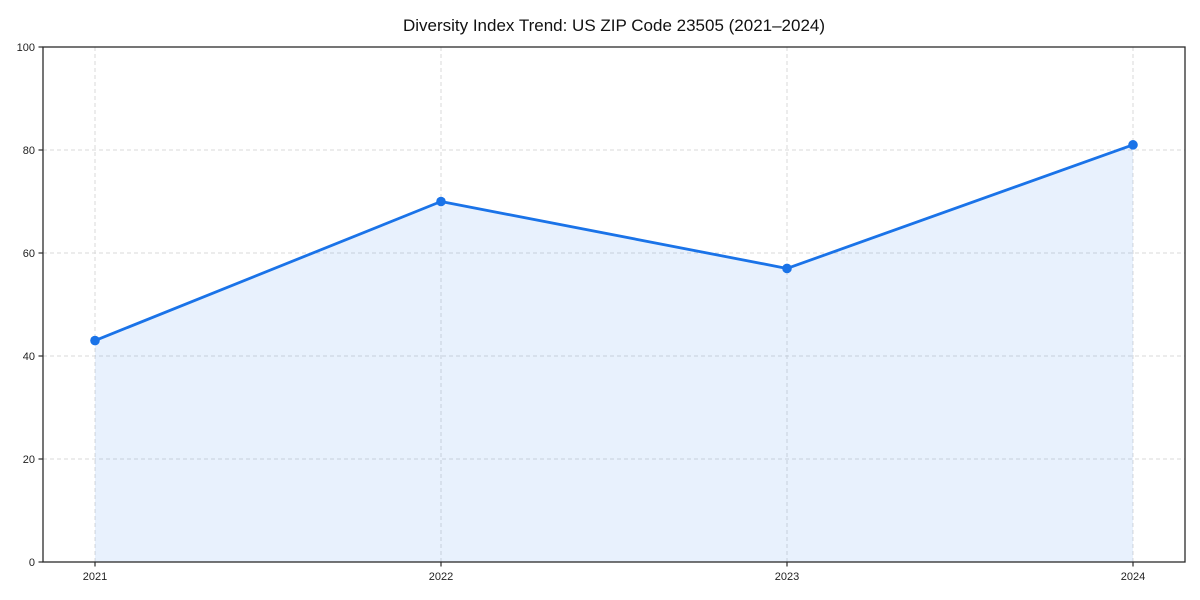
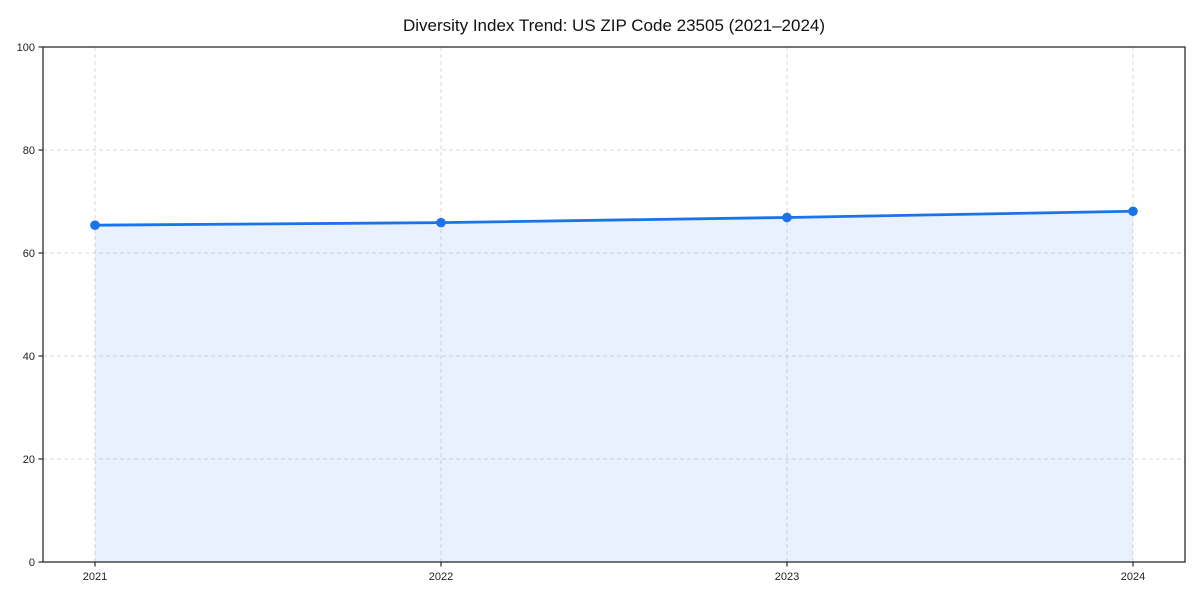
2021: 43 -> 65
2022: 70 -> 66
2023: 57 -> 67
2024: 81 -> 68
